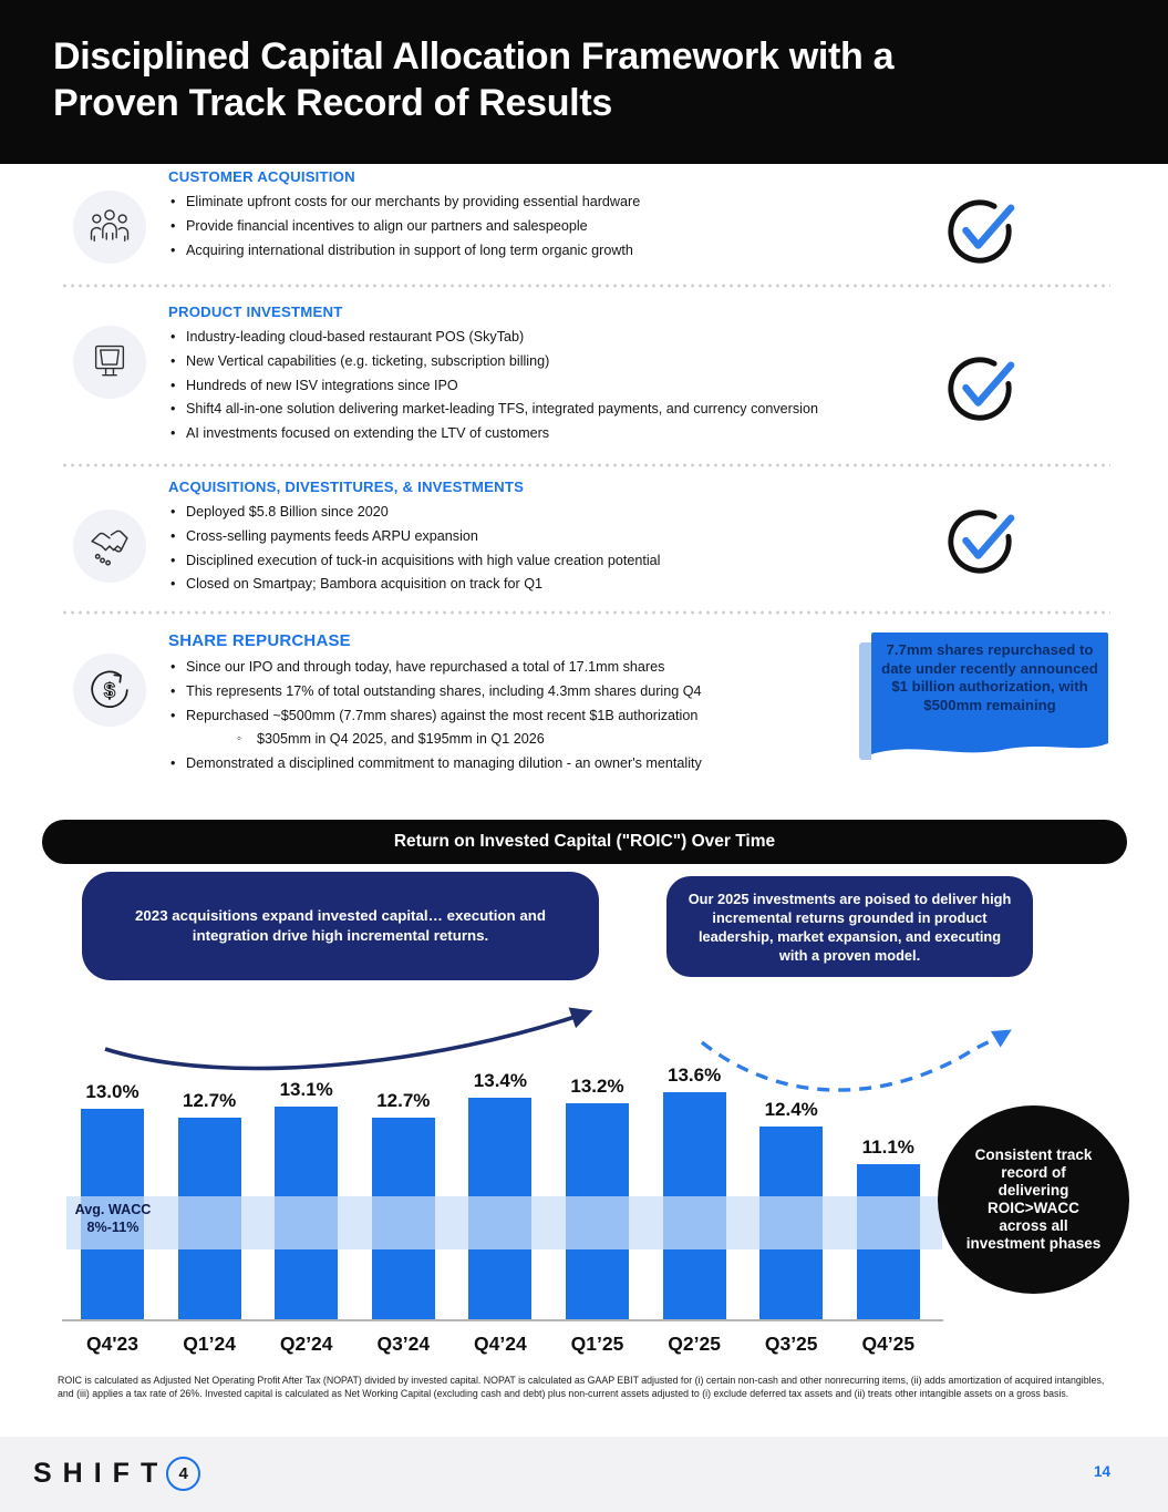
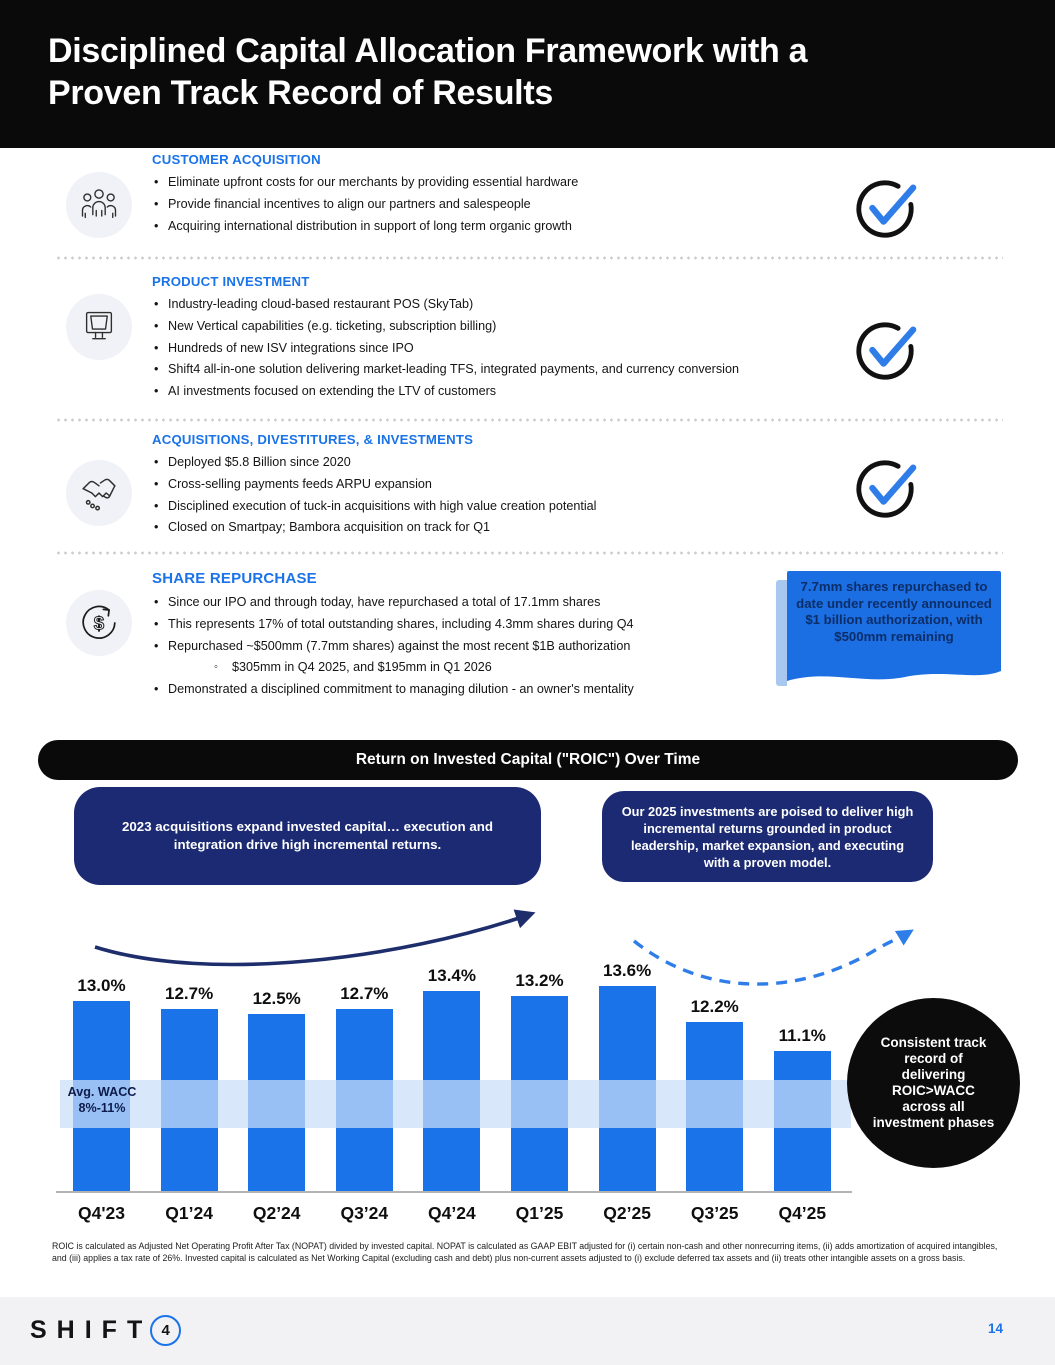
Q2’24: 13.1% -> 12.5%
Q3’25: 12.4% -> 12.2%
